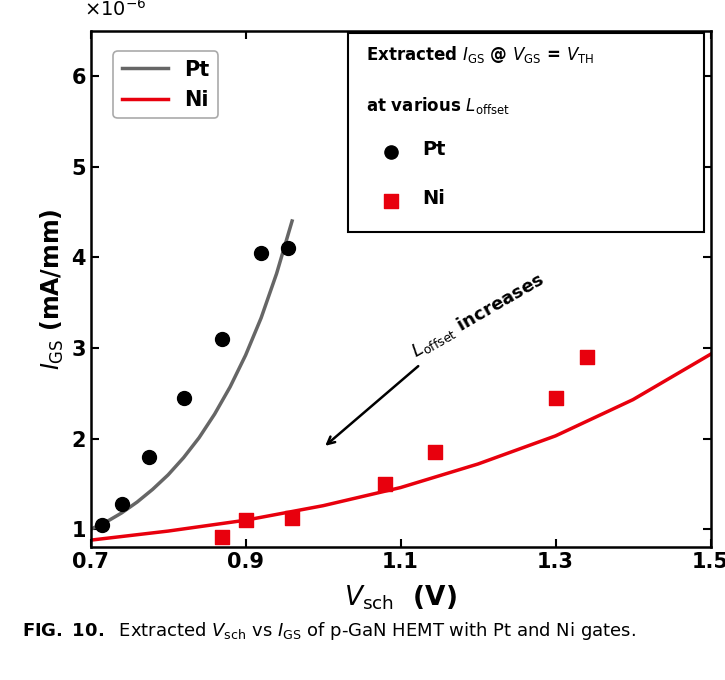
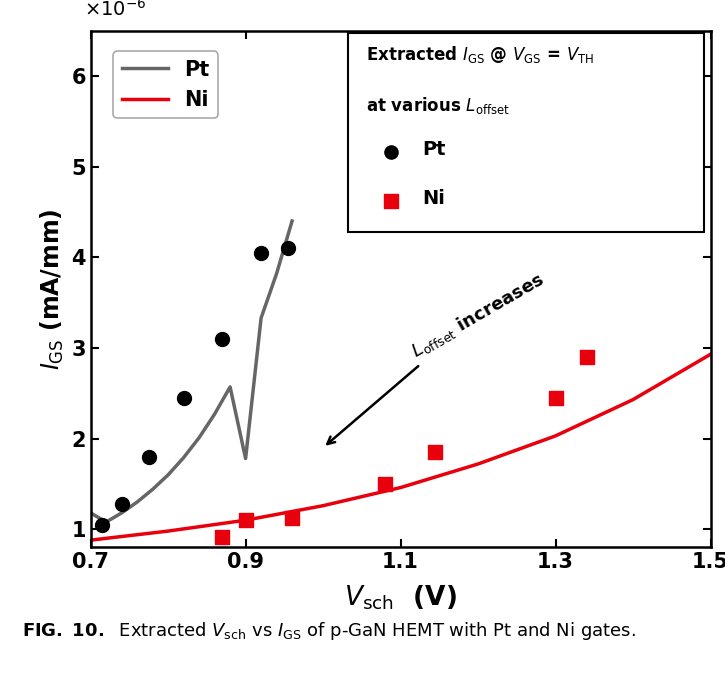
Pt/0.7: 1.00 -> 1.18
Pt/0.9: 2.92 -> 1.78
